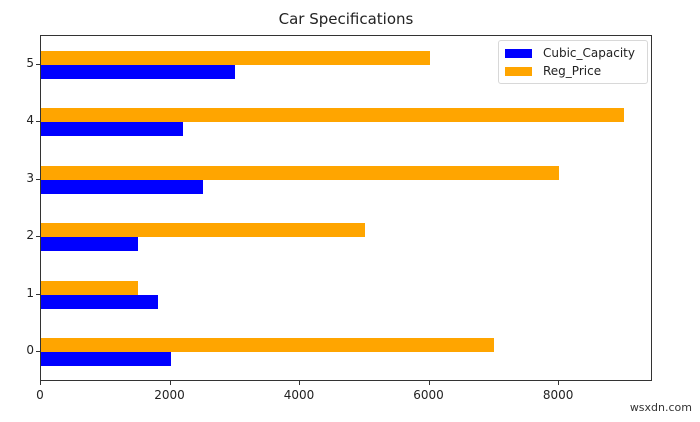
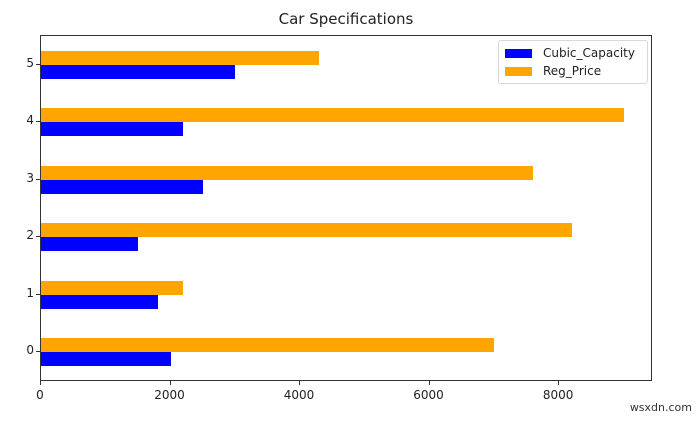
Reg_Price/1: 1500 -> 2200
Reg_Price/2: 5000 -> 8200
Reg_Price/3: 8000 -> 7600
Reg_Price/5: 6000 -> 4300
